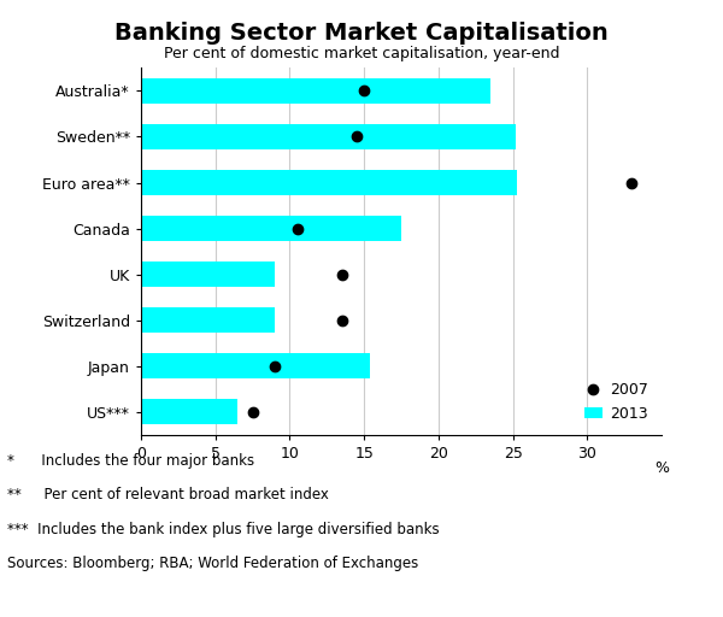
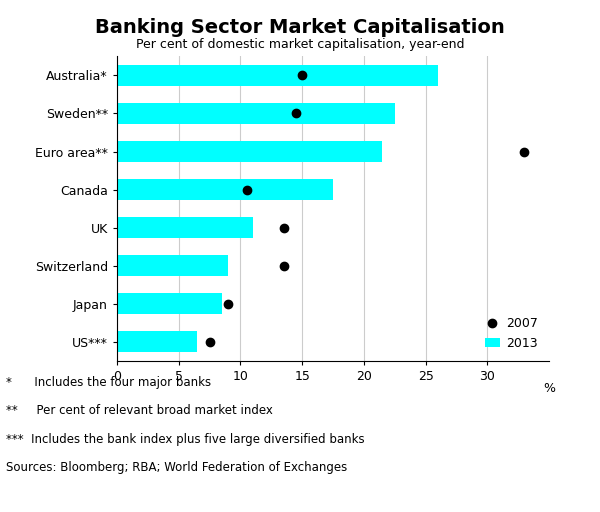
Australia*: 23.5 -> 26.0
Sweden**: 25.2 -> 22.5
Euro area**: 25.3 -> 21.5
UK: 9.0 -> 11.0
Japan: 15.4 -> 8.5
